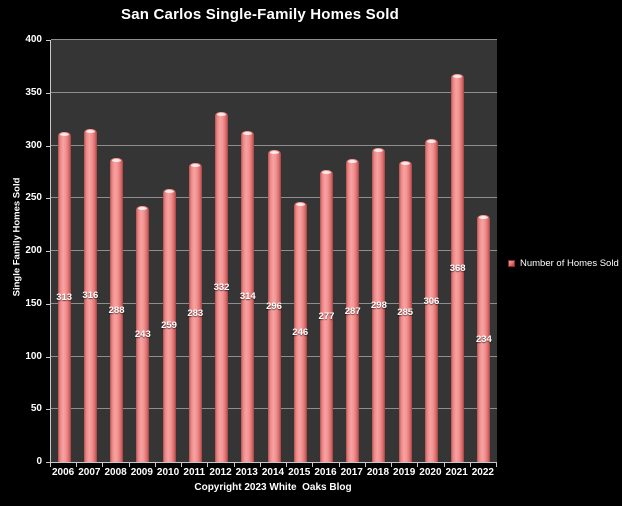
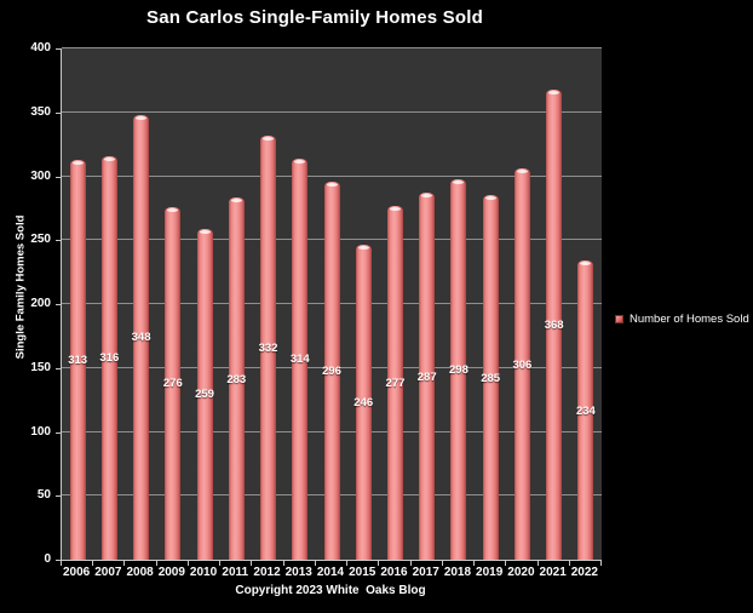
2008: 288 -> 348
2009: 243 -> 276
